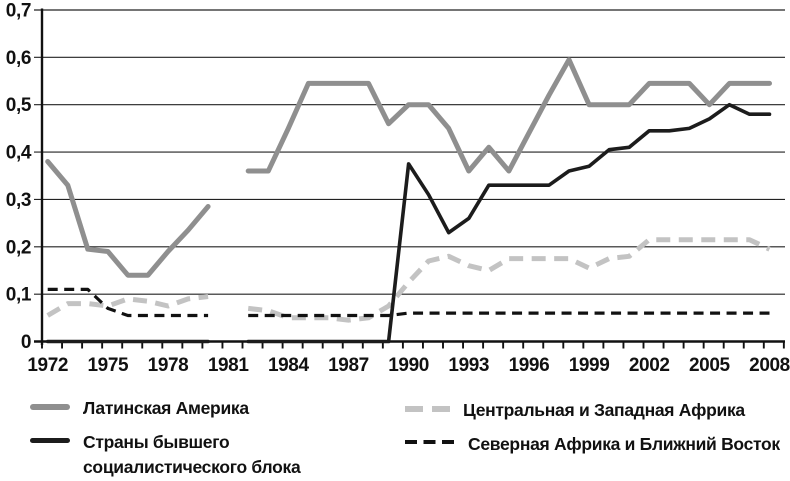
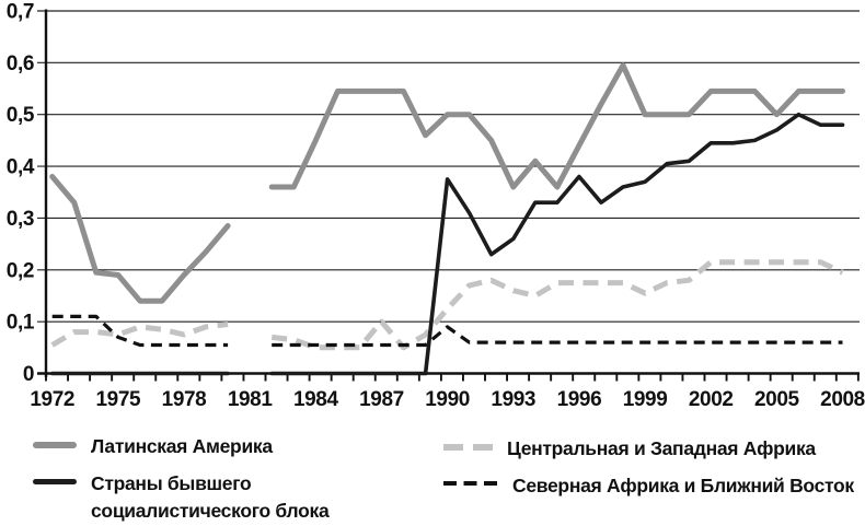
Центральная и Западная Африка/1987: 0,04 -> 0,10
Северная Африка и Ближний Восток/1990: 0,06 -> 0,09
Страны бывшего социалистического блока/1996: 0,33 -> 0,38
